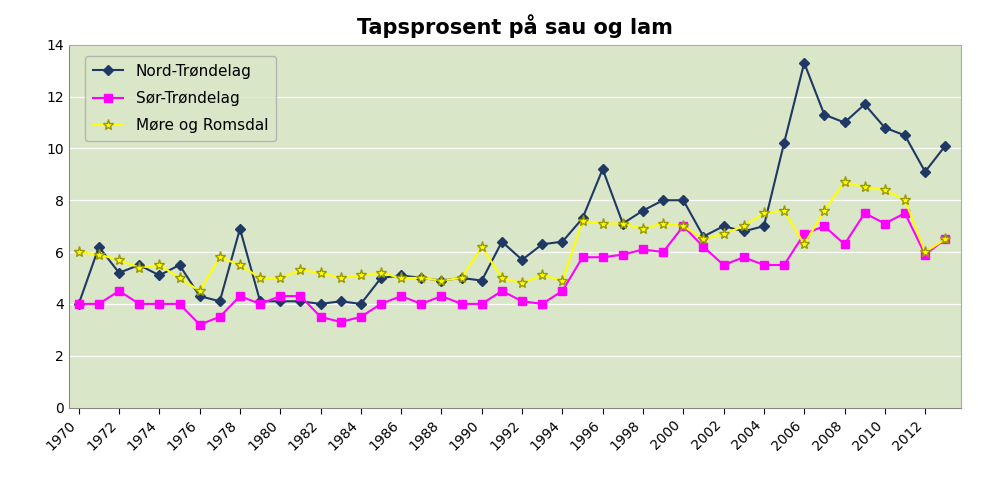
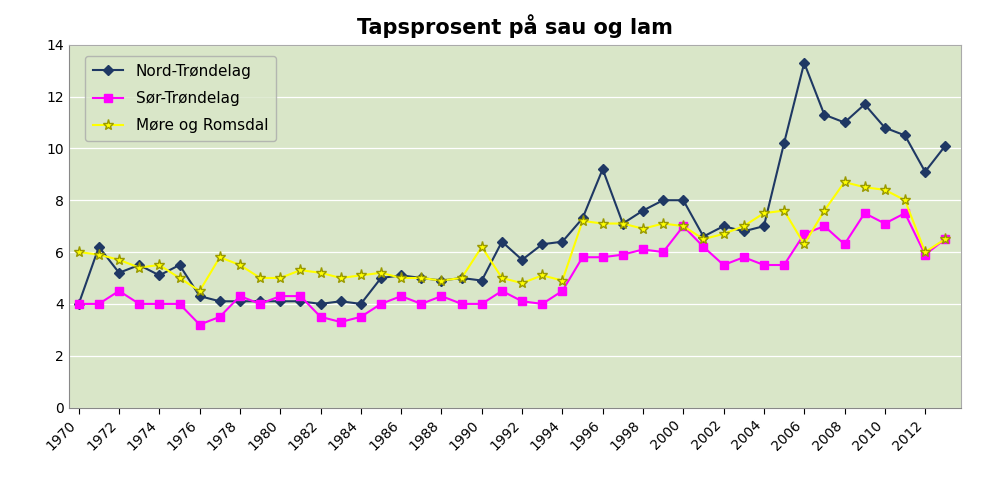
Nord-Trøndelag/1978: 6.9 -> 4.1
